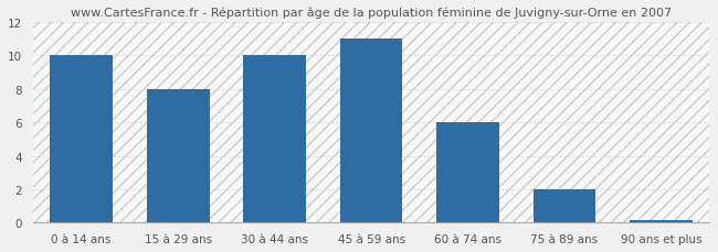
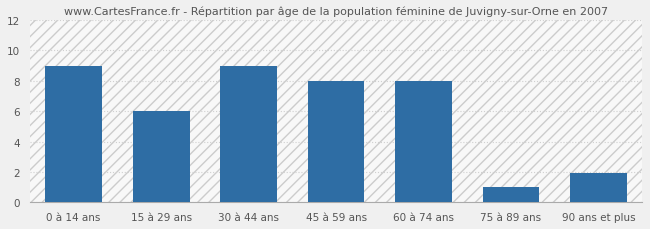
0 à 14 ans: 10.0 -> 9.0
15 à 29 ans: 8.0 -> 6.0
30 à 44 ans: 10.0 -> 9.0
45 à 59 ans: 11.0 -> 8.0
60 à 74 ans: 6.0 -> 8.0
75 à 89 ans: 2.0 -> 1.0
90 ans et plus: 0.1 -> 1.9
